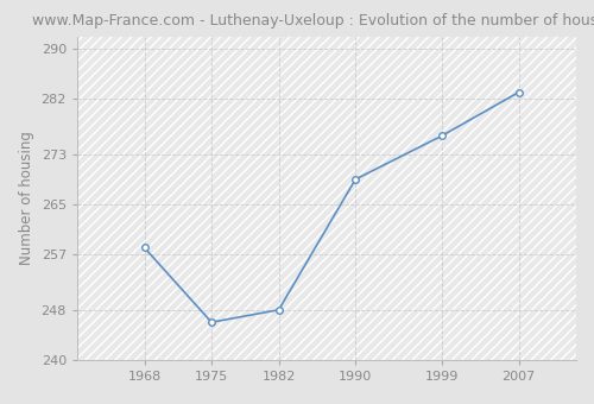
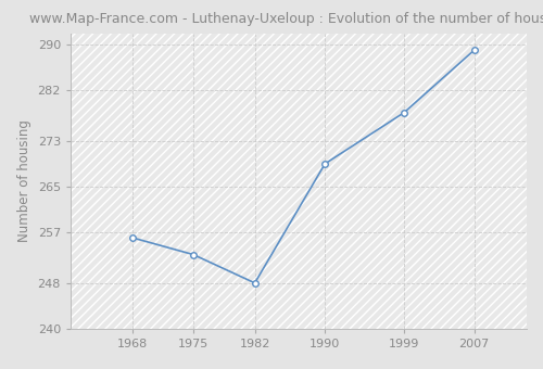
1968: 258 -> 256
1975: 246 -> 253
1999: 276 -> 278
2007: 283 -> 289
